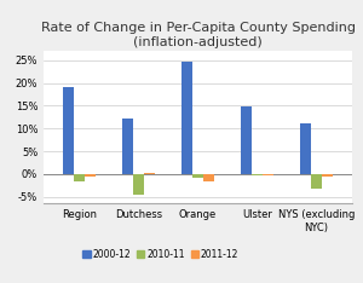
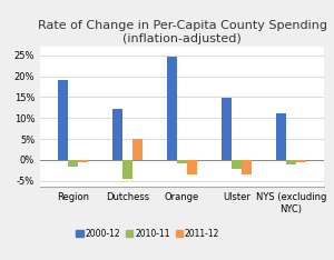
2011-12/Dutchess: 0.3% -> 5.0%
2011-12/Orange: -1.5% -> -3.5%
2010-11/Ulster: -0.3% -> -2.0%
2011-12/Ulster: -0.2% -> -3.5%
2010-11/NYS (excluding NYC): -3.2% -> -1.0%
